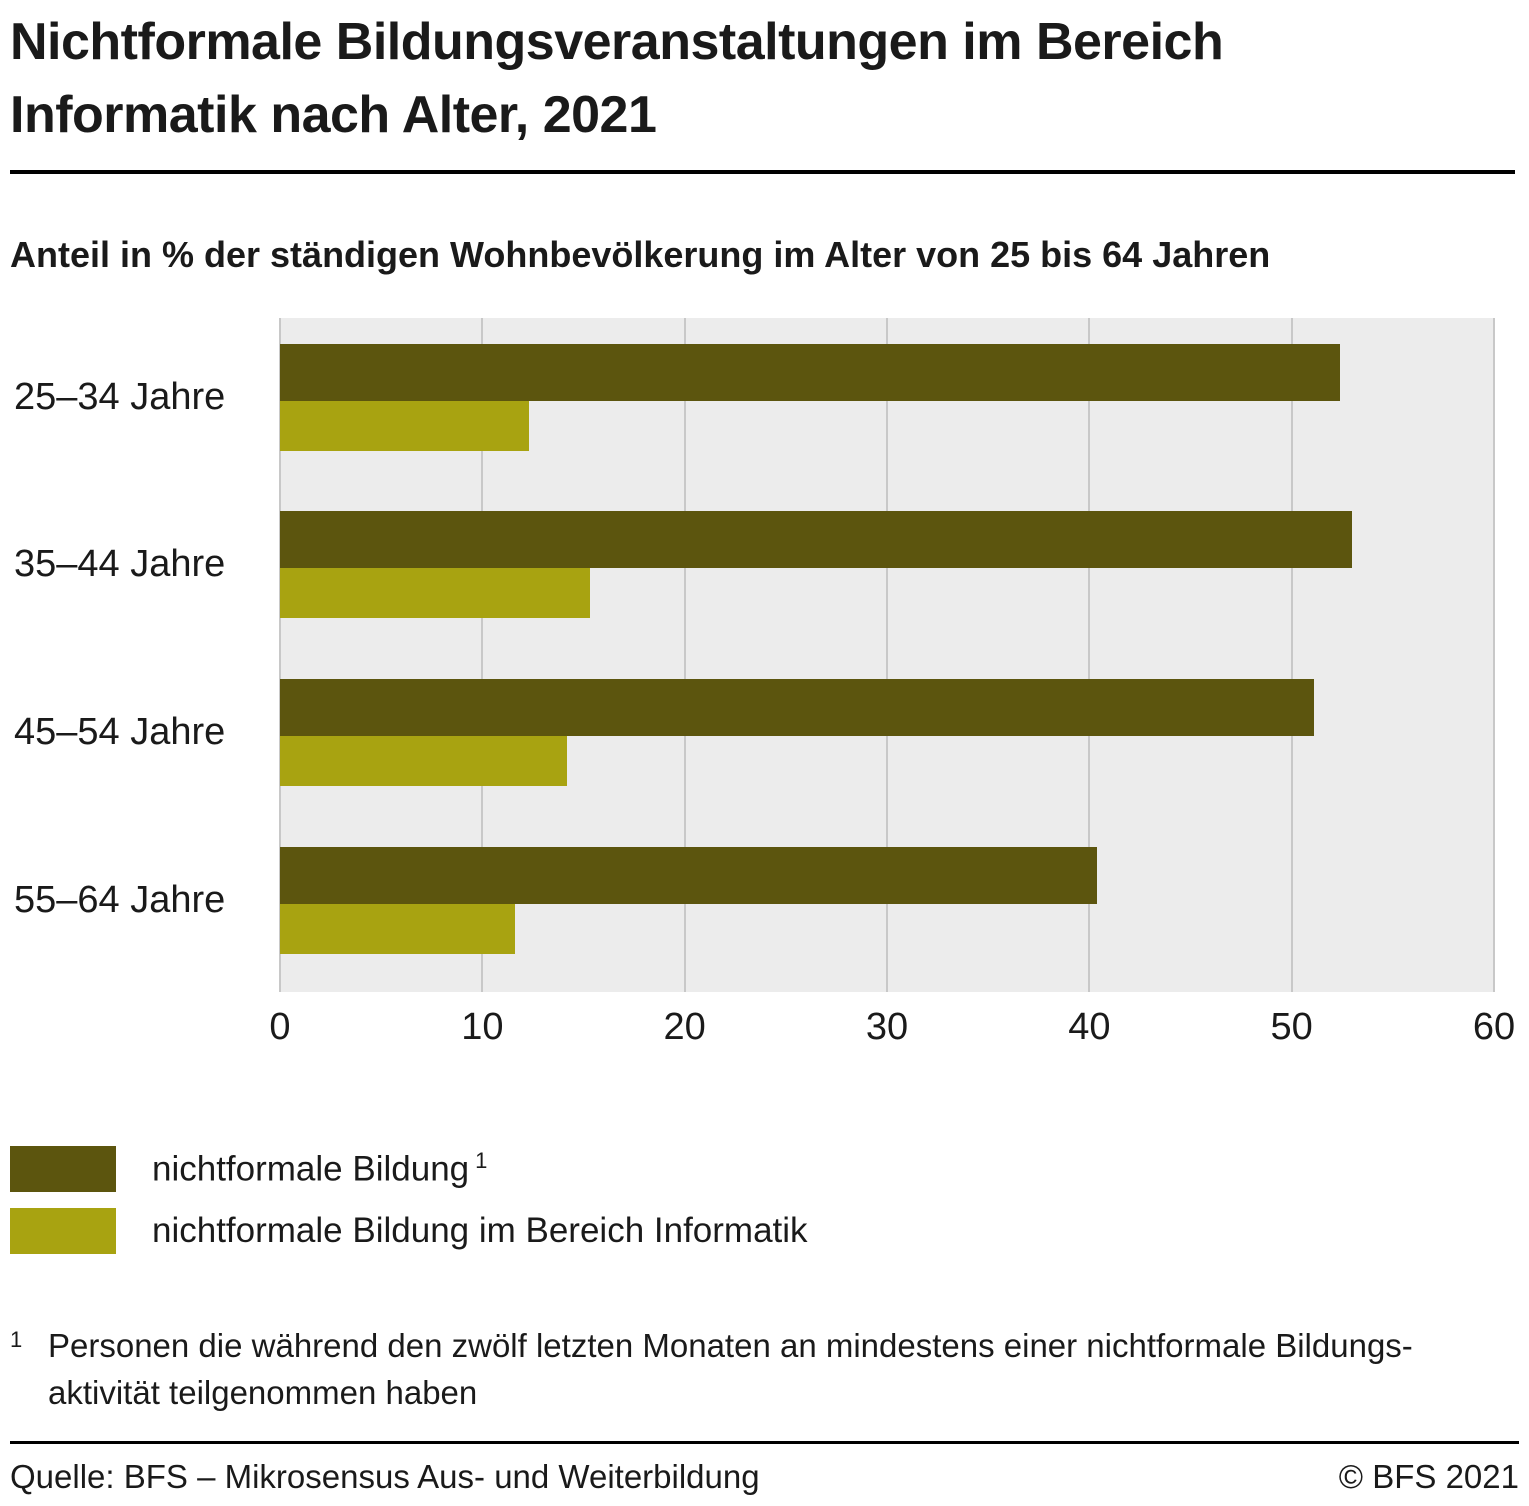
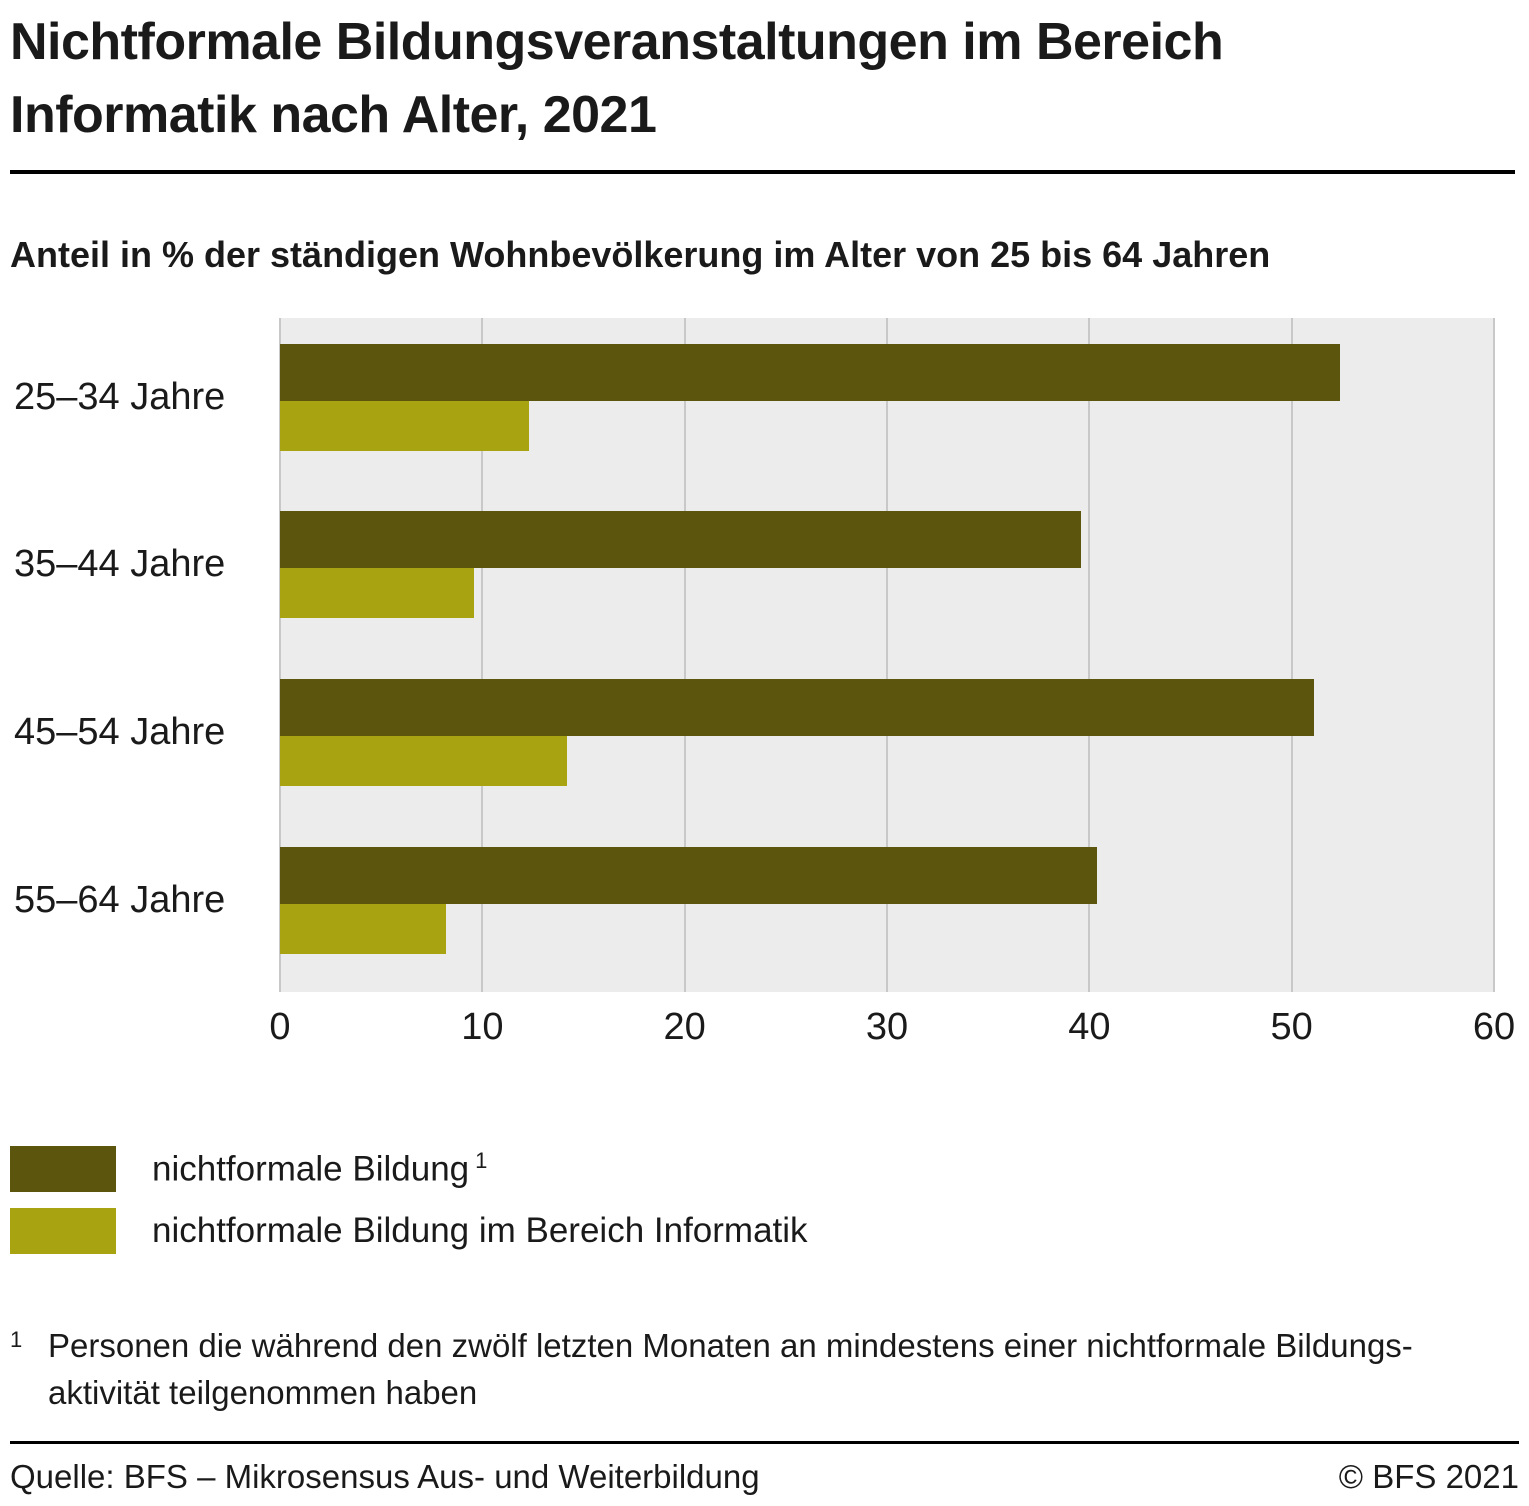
nichtformale Bildung/35–44 Jahre: 53.0 -> 39.6
nichtformale Bildung im Bereich Informatik/35–44 Jahre: 15.3 -> 9.6
nichtformale Bildung im Bereich Informatik/55–64 Jahre: 11.6 -> 8.2
